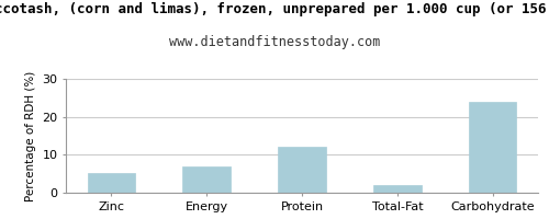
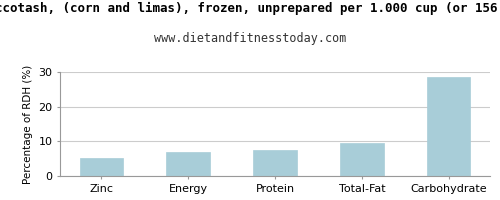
Protein: 12.0 -> 7.5
Total-Fat: 2.1 -> 9.5
Carbohydrate: 24.0 -> 28.5
